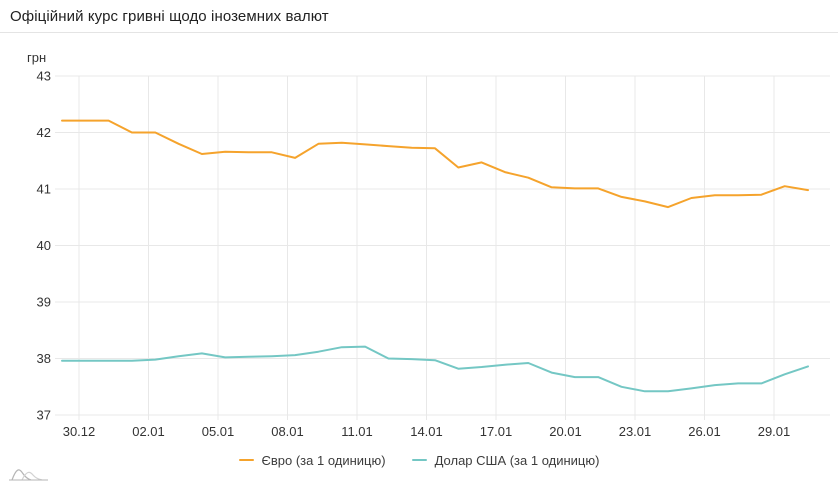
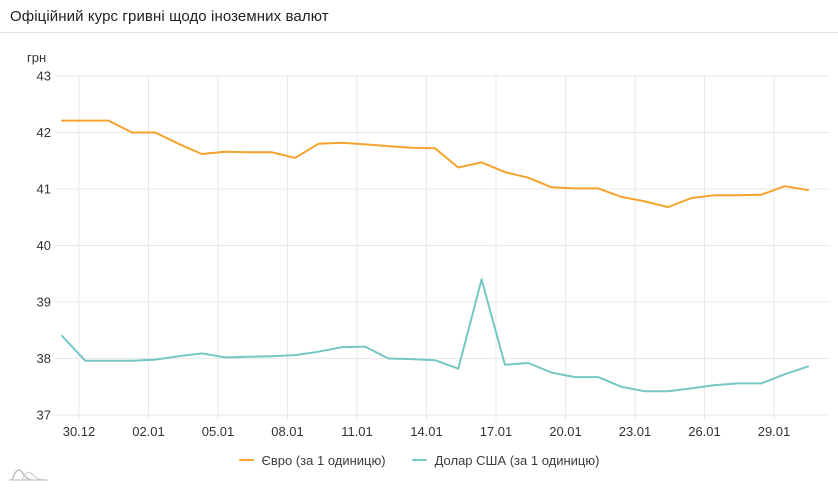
Долар США (за 1 одиницю)/30.12: 38.0 -> 38.4
Долар США (за 1 одиницю)/17.01: 37.9 -> 39.4
